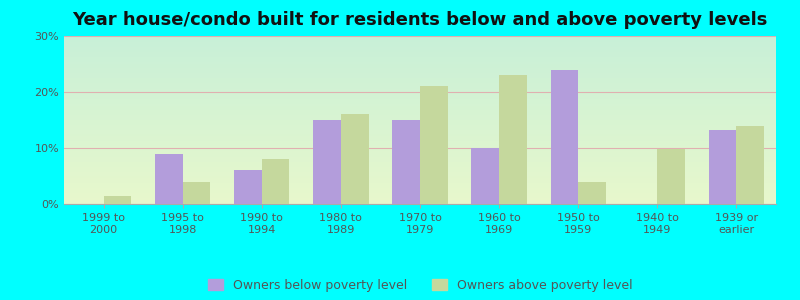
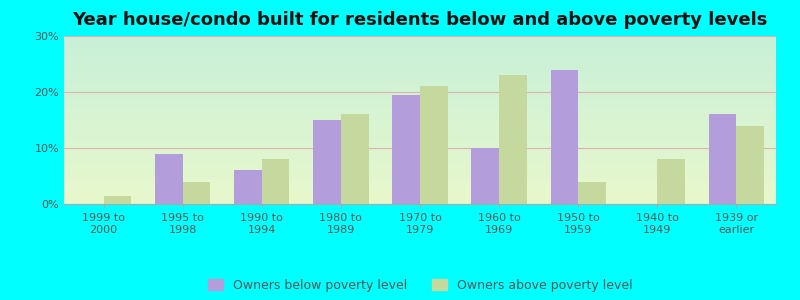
Owners below poverty level/1970 to 1979: 15.0% -> 19.5%
Owners above poverty level/1940 to 1949: 9.8% -> 8.0%
Owners below poverty level/1939 or earlier: 13.2% -> 16.0%
